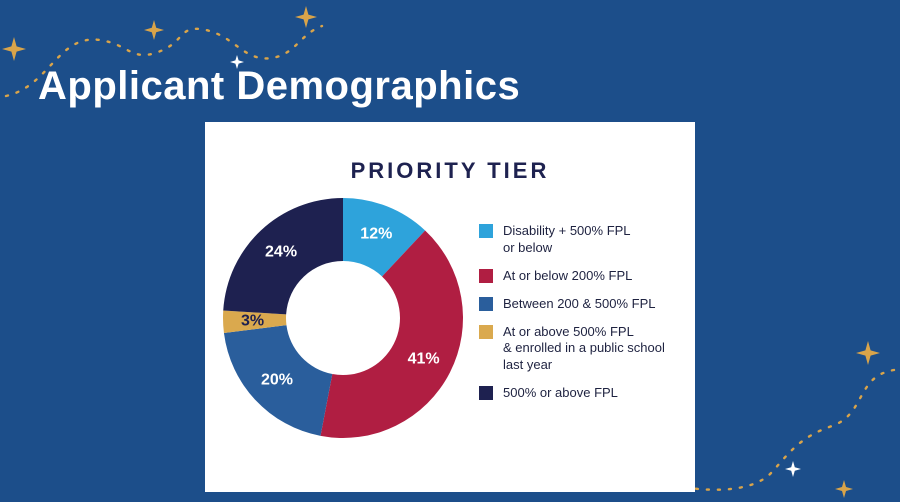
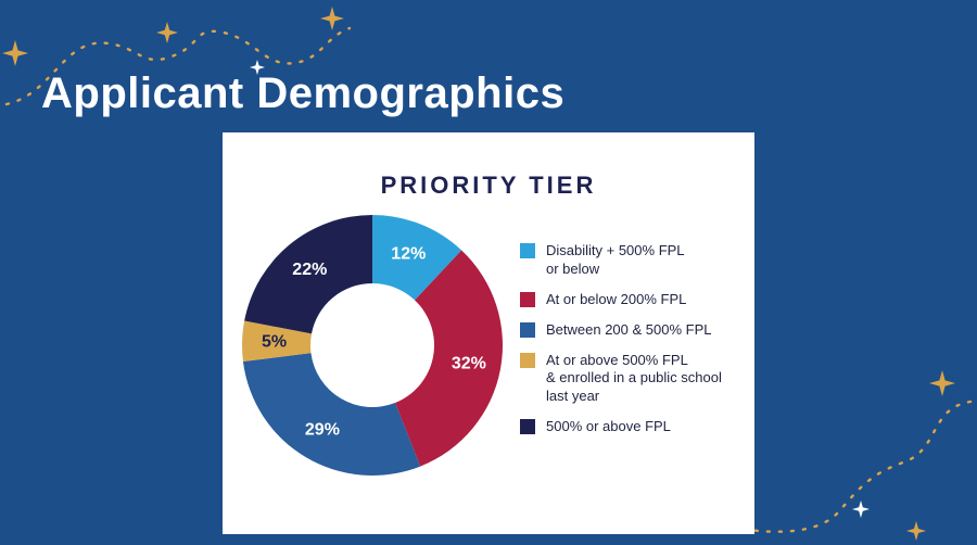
At or below 200% FPL: 41% -> 32%
Between 200 & 500% FPL: 20% -> 29%
At or above 500% FPL & enrolled in a public school last year: 3% -> 5%
500% or above FPL: 24% -> 22%
